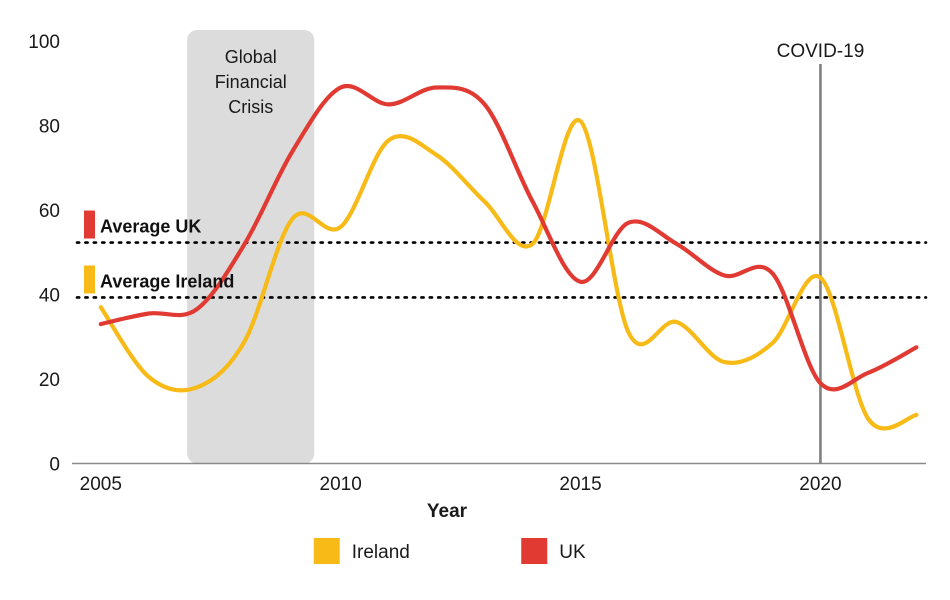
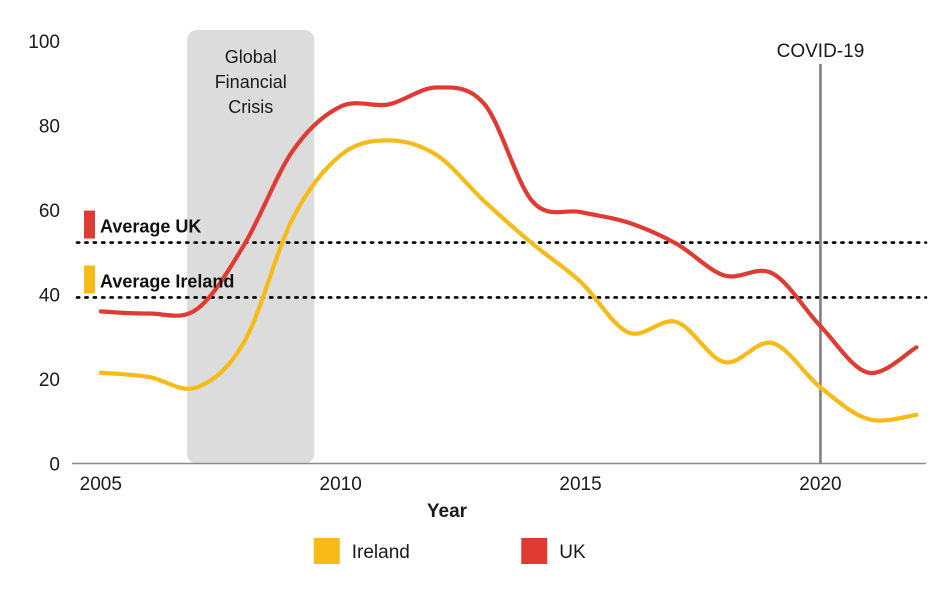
Ireland/2005: 37 -> 22
UK/2005: 33 -> 36
Ireland/2010: 56 -> 73
UK/2010: 89 -> 84
Ireland/2015: 81 -> 43
UK/2015: 43 -> 60
Ireland/2020: 44 -> 18
UK/2020: 19 -> 32
